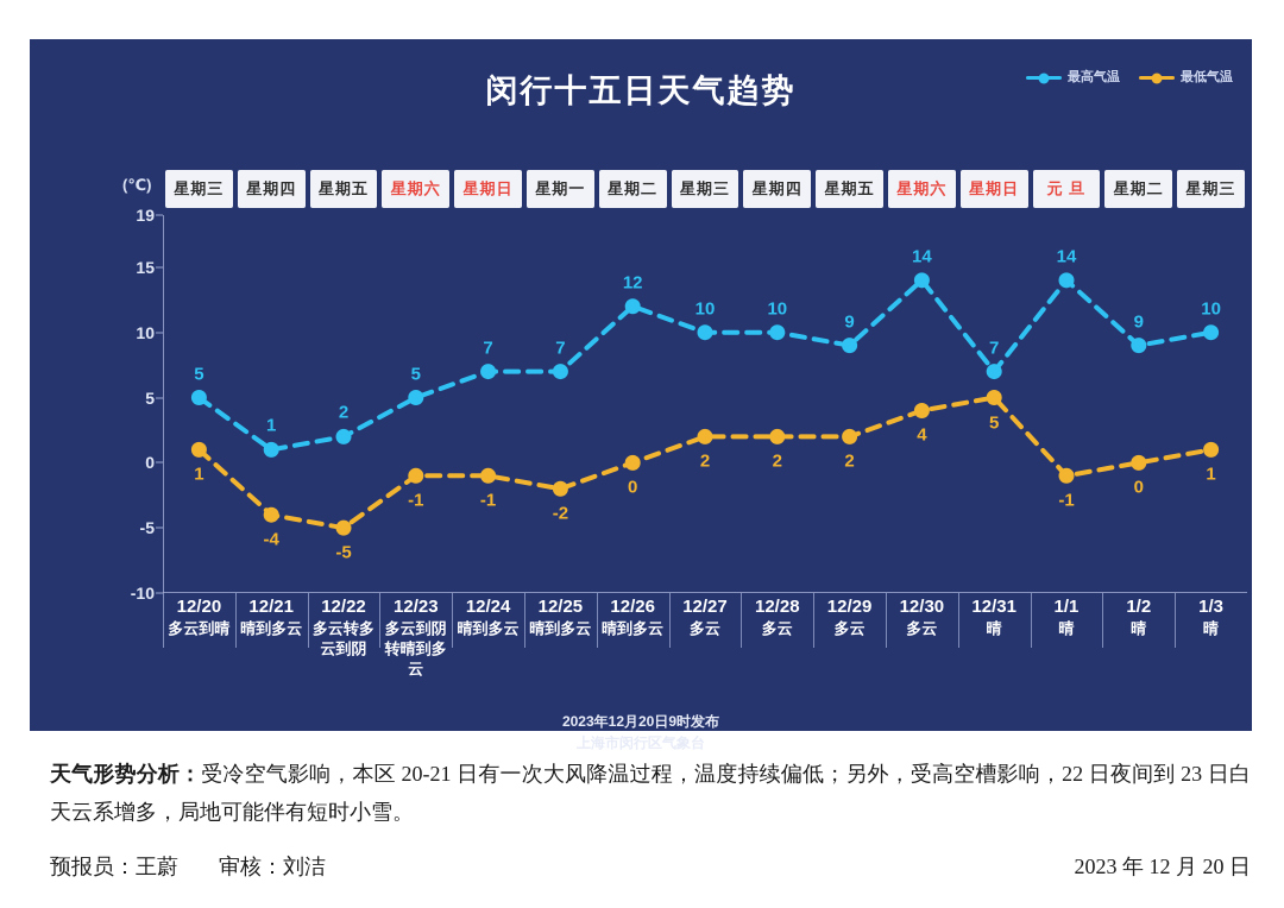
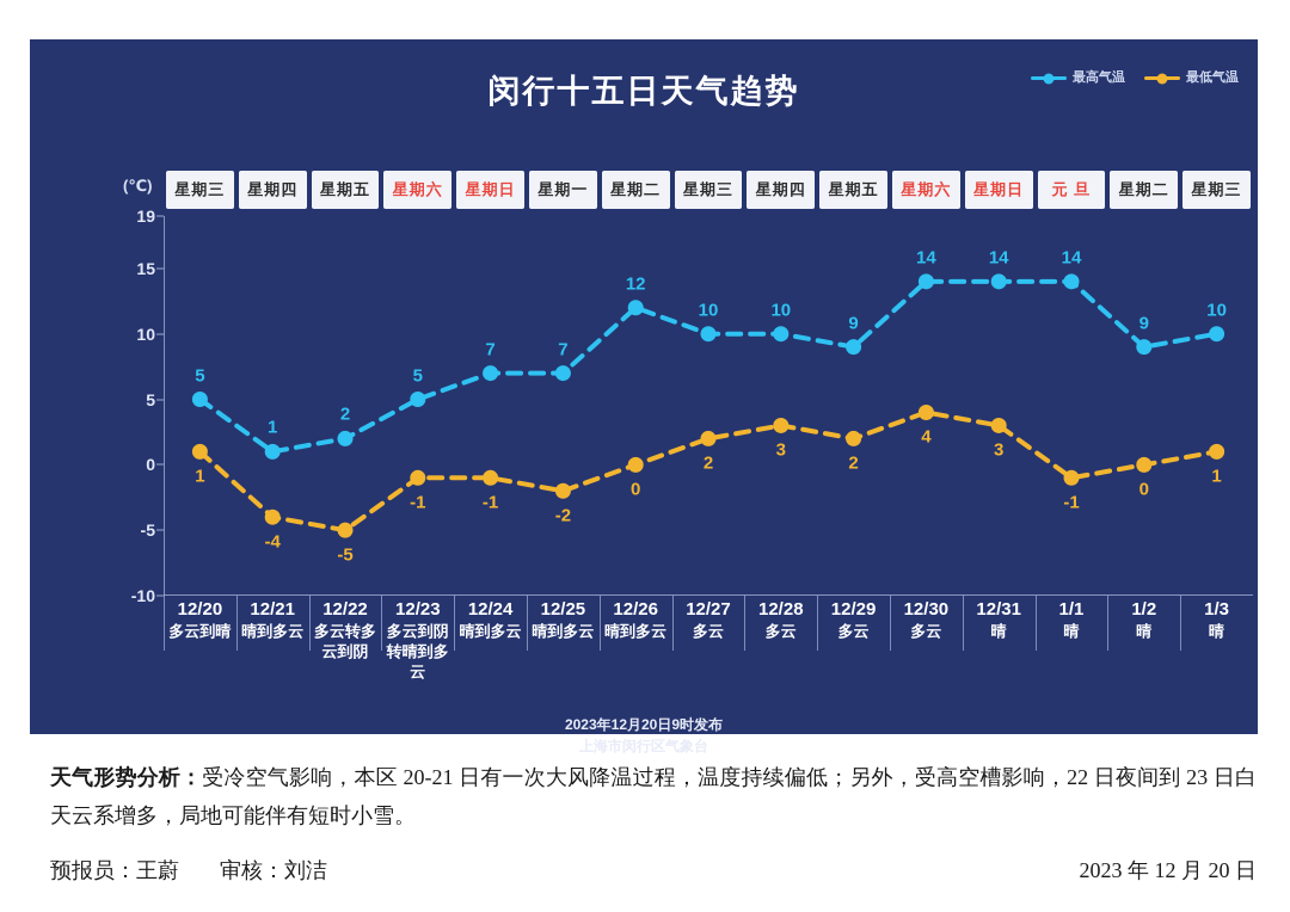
最低气温/12/28: 2 -> 3
最高气温/12/31: 7 -> 14
最低气温/12/31: 5 -> 3
